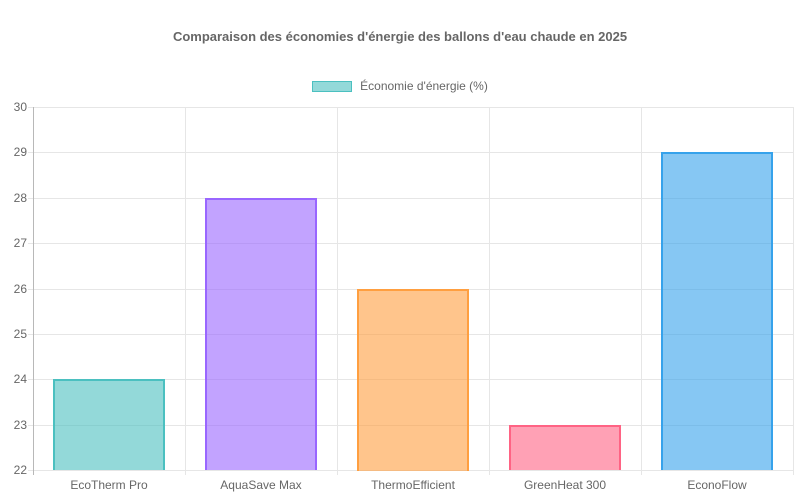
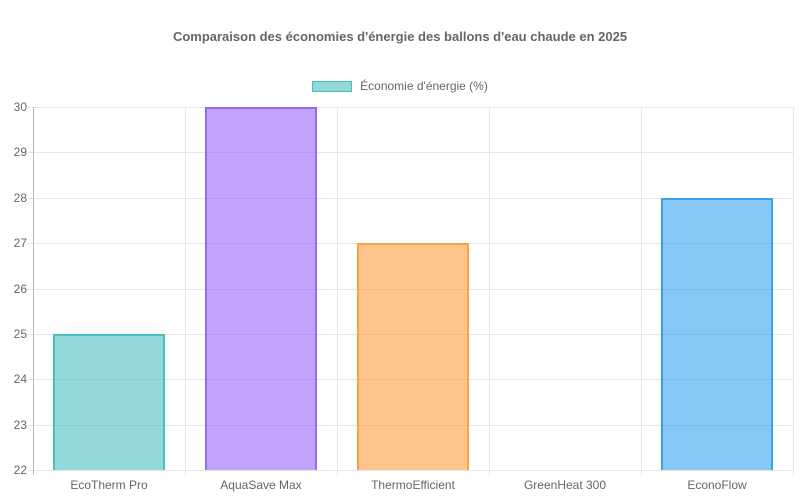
EcoTherm Pro: 24 -> 25
AquaSave Max: 28 -> 30
ThermoEfficient: 26 -> 27
GreenHeat 300: 23 -> 22
EconoFlow: 29 -> 28
